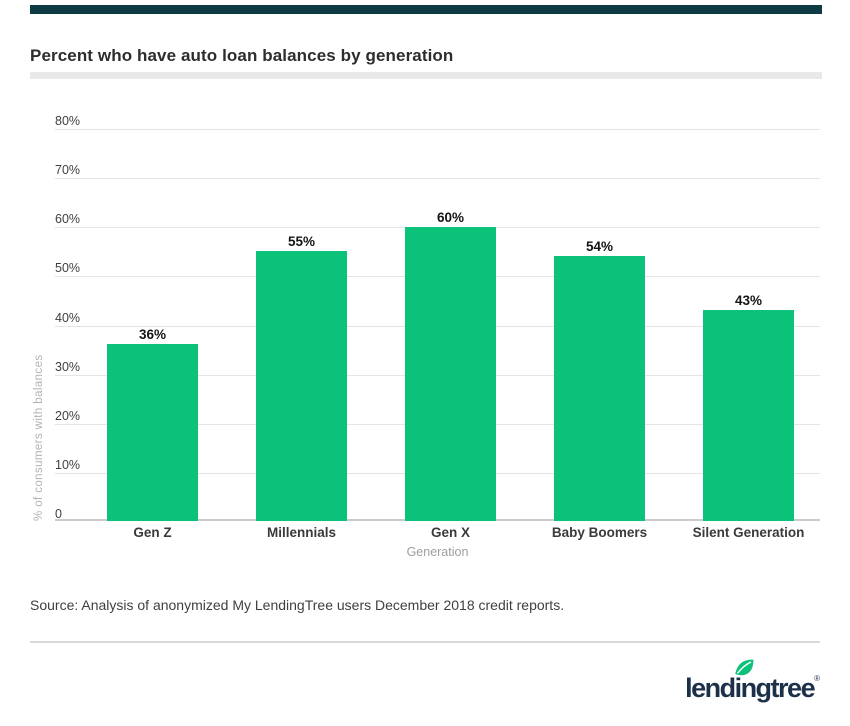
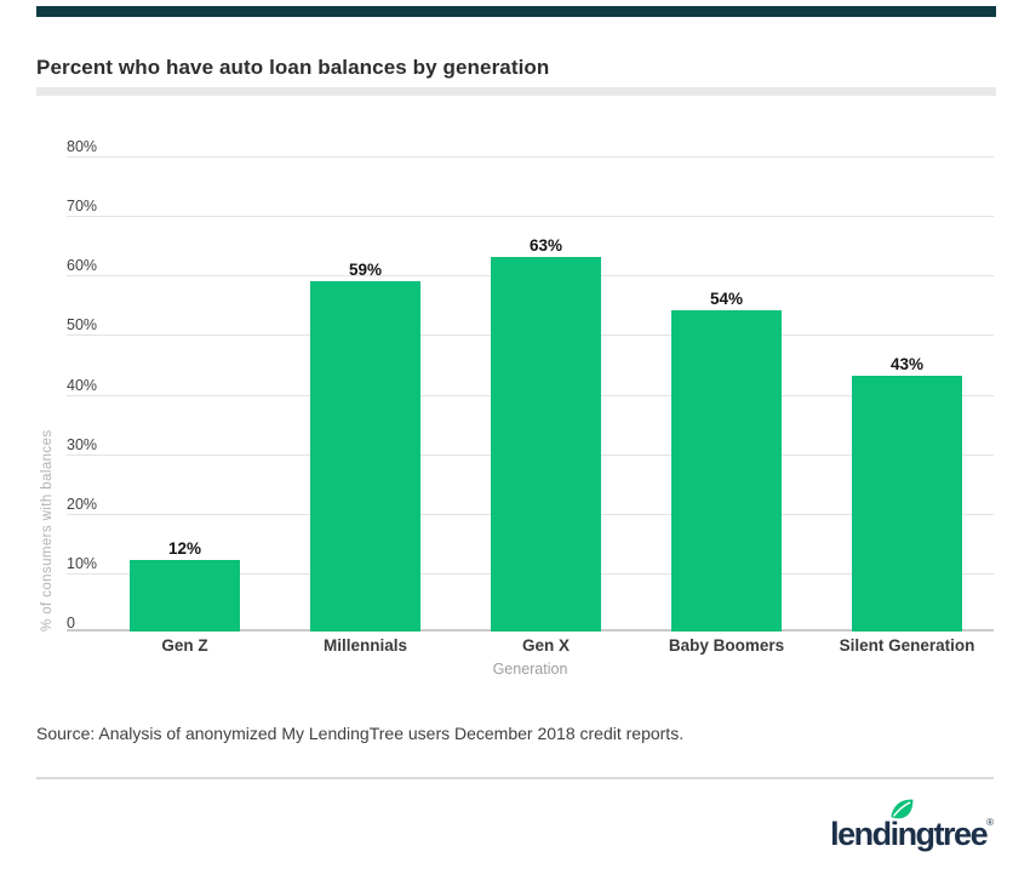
Gen Z: 36% -> 12%
Millennials: 55% -> 59%
Gen X: 60% -> 63%
